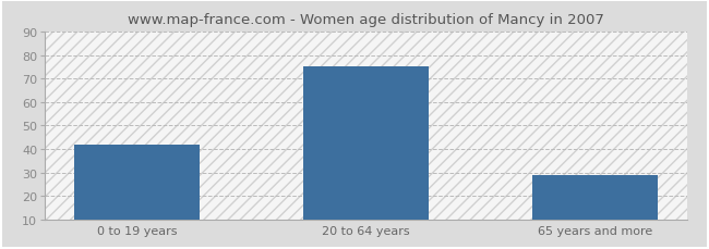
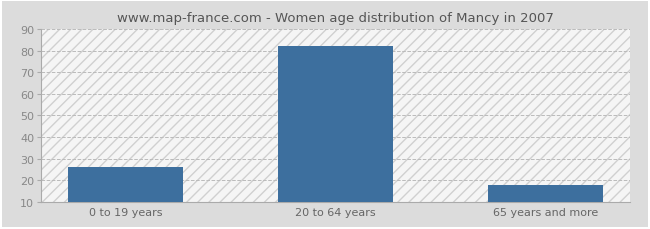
0 to 19 years: 42 -> 26
20 to 64 years: 75 -> 82
65 years and more: 29 -> 18
